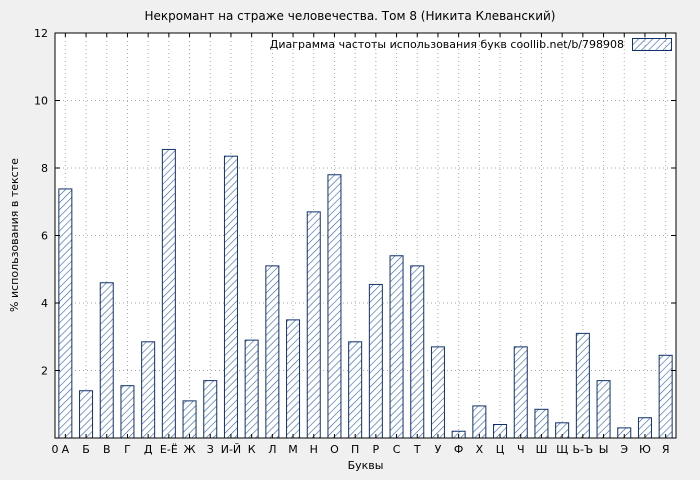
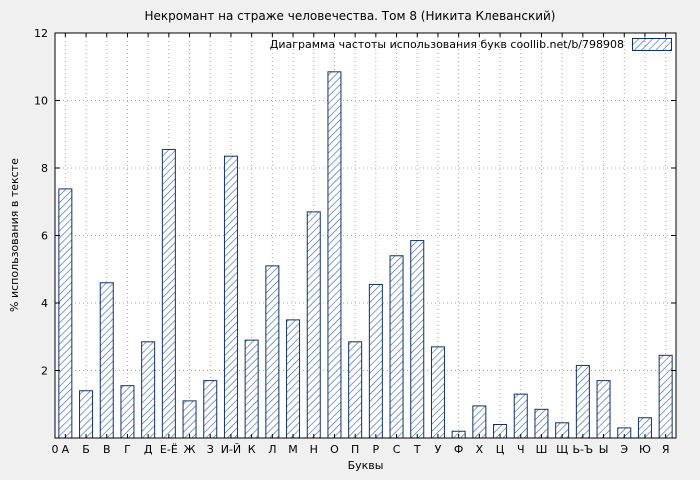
О: 7.8 -> 10.8
Т: 5.1 -> 5.8
Ч: 2.7 -> 1.3
Ь-Ъ: 3.1 -> 2.1
